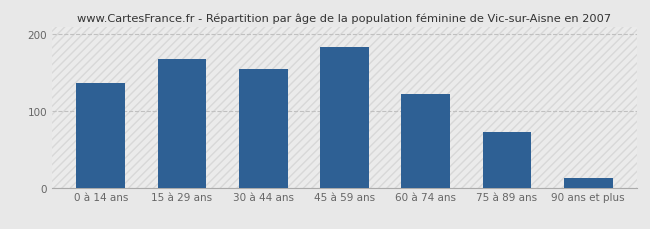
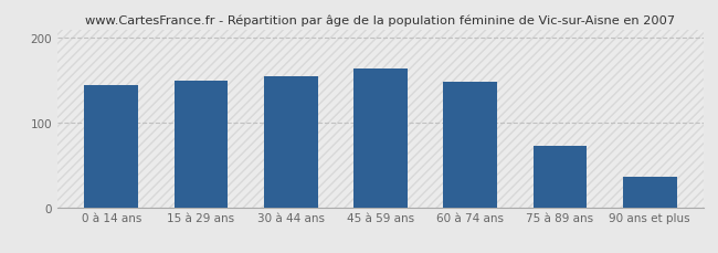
0 à 14 ans: 137 -> 144
15 à 29 ans: 168 -> 150
45 à 59 ans: 184 -> 164
60 à 74 ans: 122 -> 148
90 ans et plus: 13 -> 36
